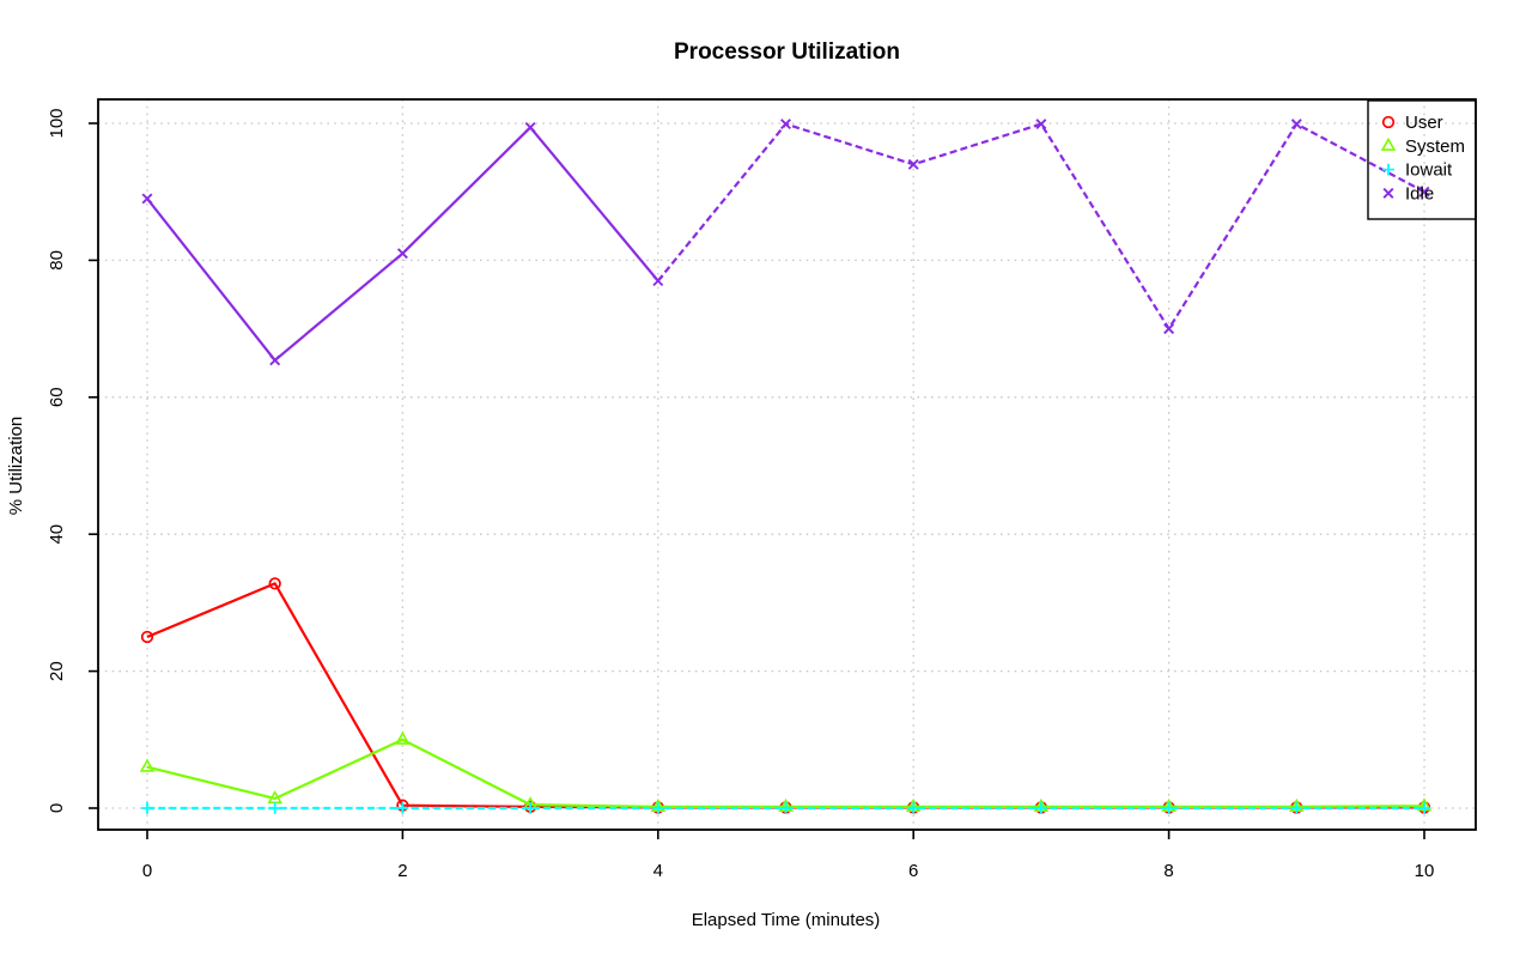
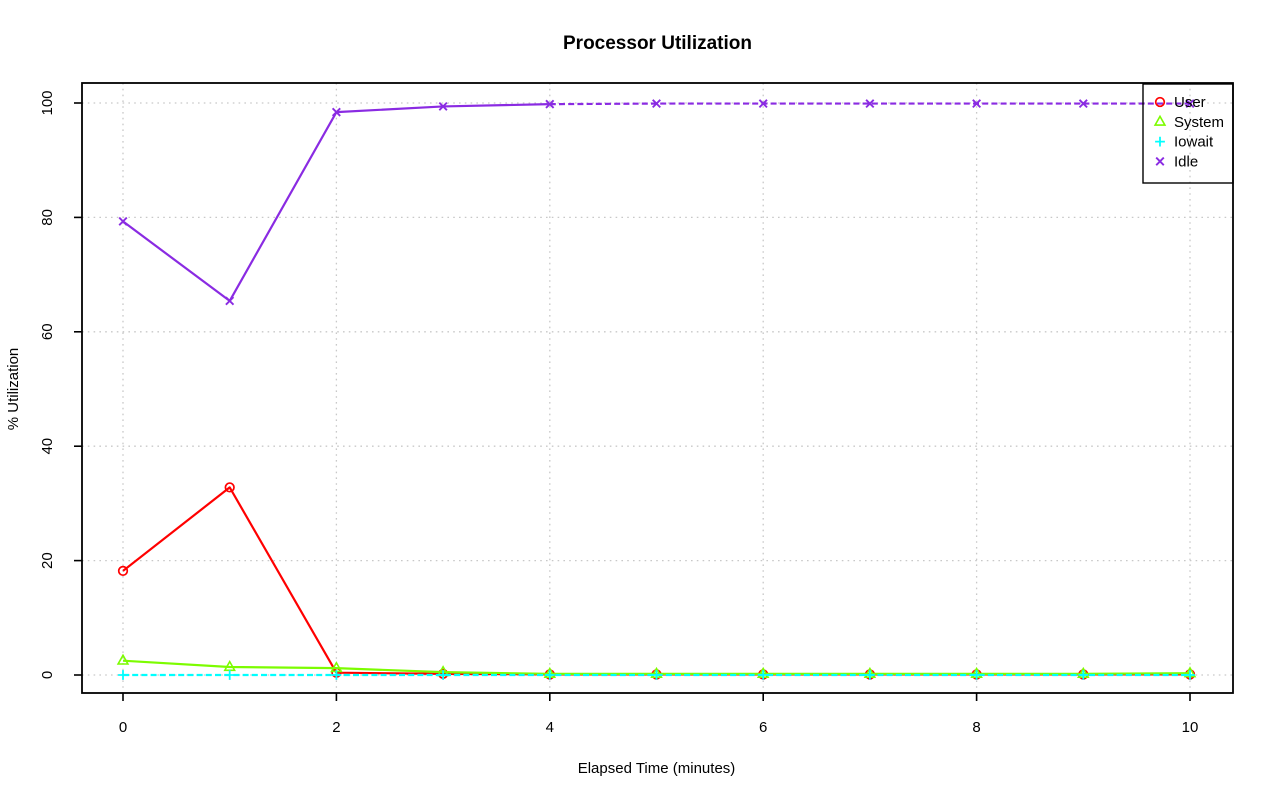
User/0: 25 -> 18
System/0: 6 -> 2
Idle/0: 89 -> 79
System/2: 10 -> 1
Idle/2: 81 -> 98
Idle/4: 77 -> 100
Idle/6: 94 -> 100
Idle/8: 70 -> 100
Idle/10: 90 -> 100
